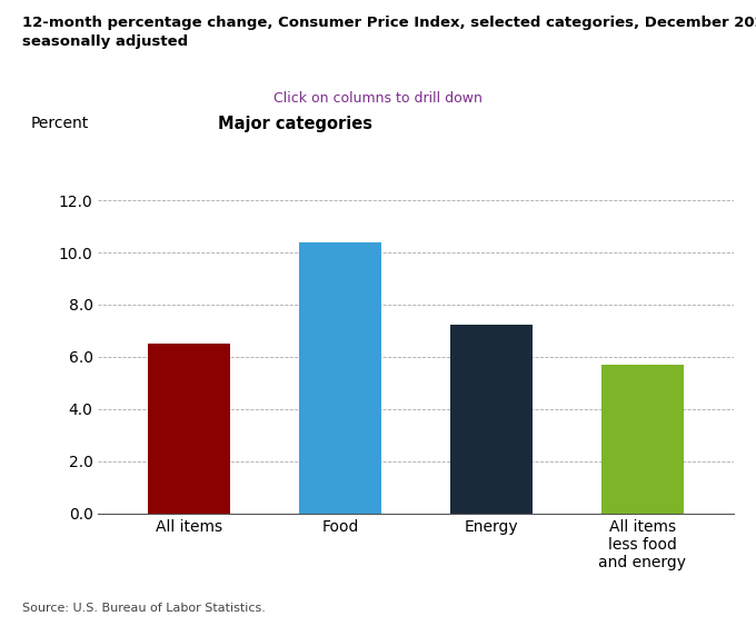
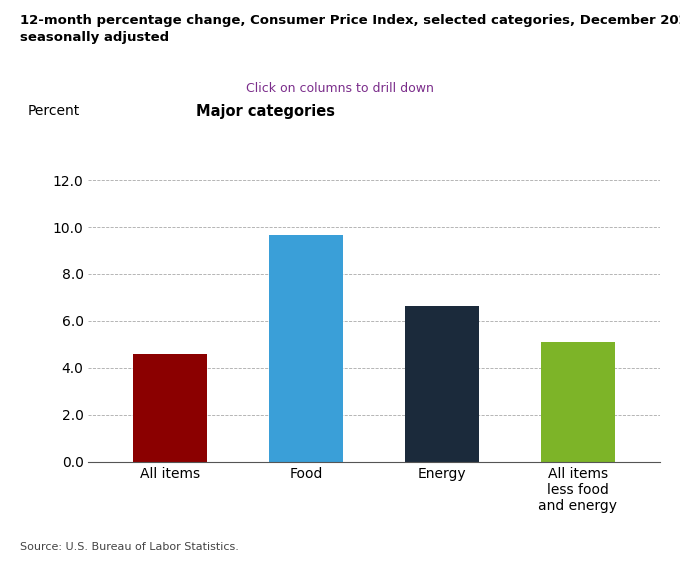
All items: 6.50 -> 4.60
Food: 10.40 -> 9.65
Energy: 7.25 -> 6.65
All items less food and energy: 5.70 -> 5.10
